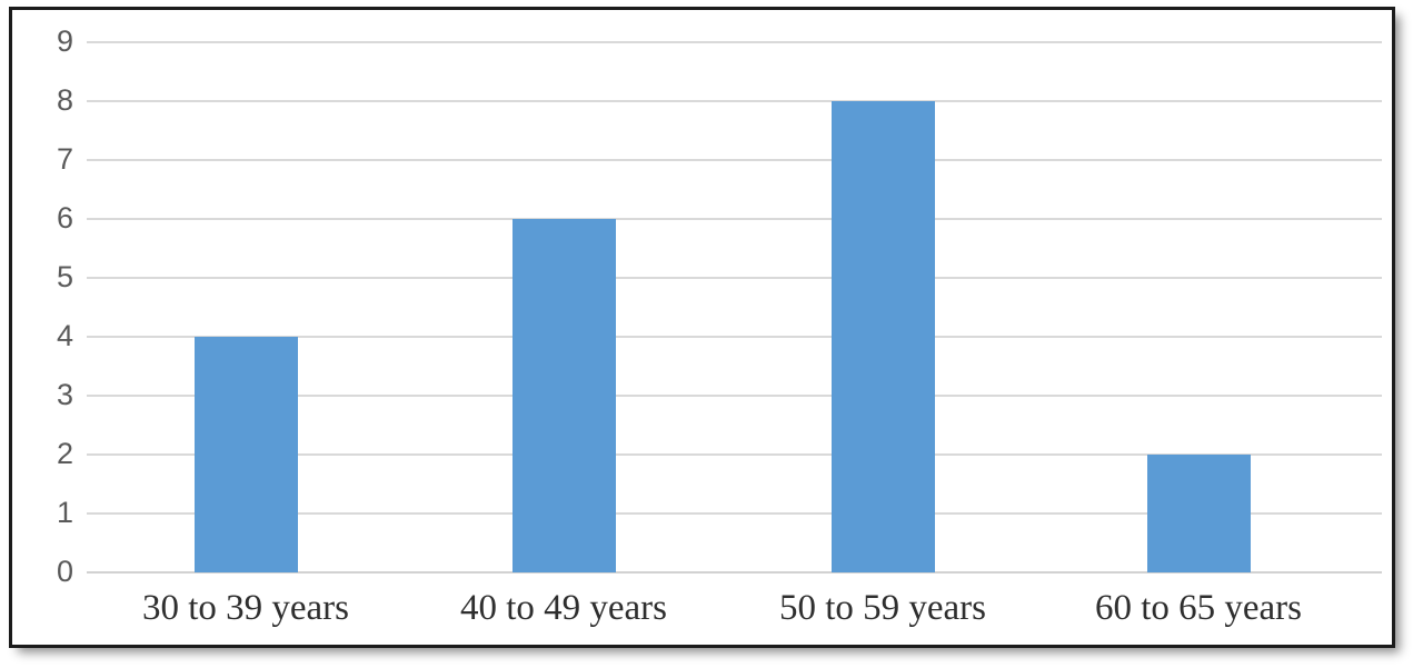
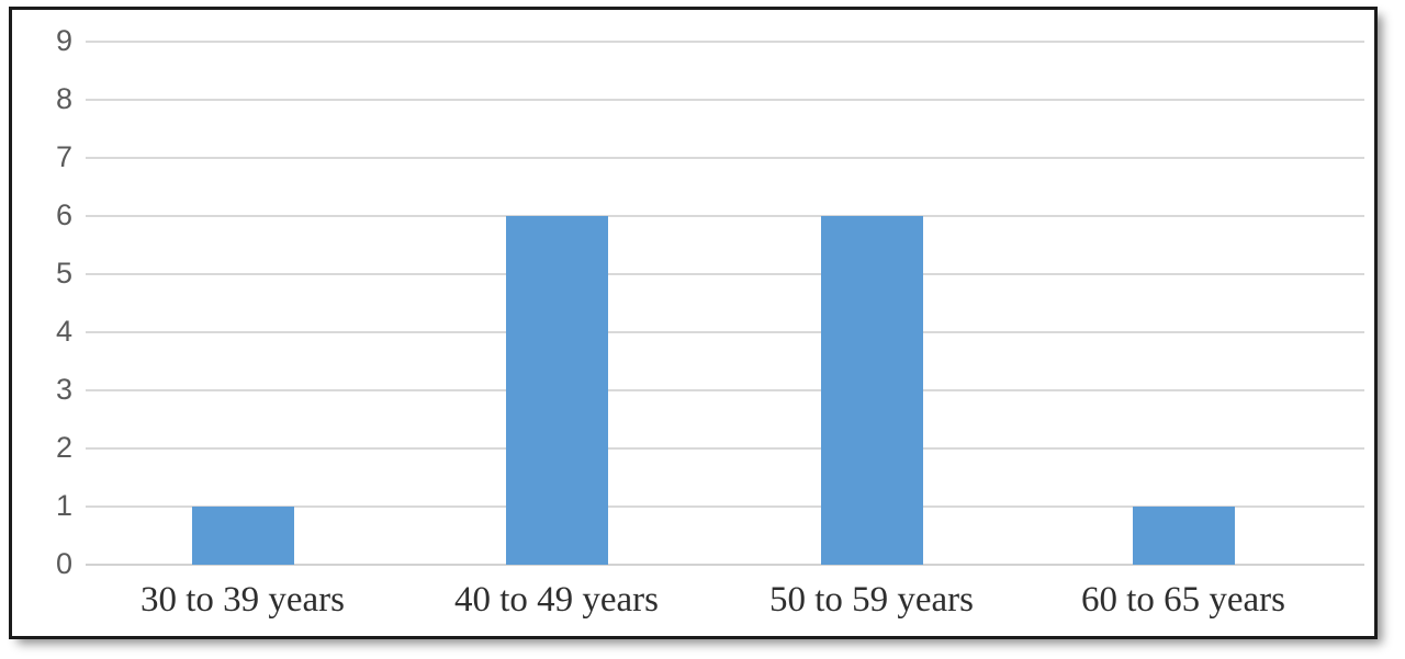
30 to 39 years: 4 -> 1
50 to 59 years: 8 -> 6
60 to 65 years: 2 -> 1
